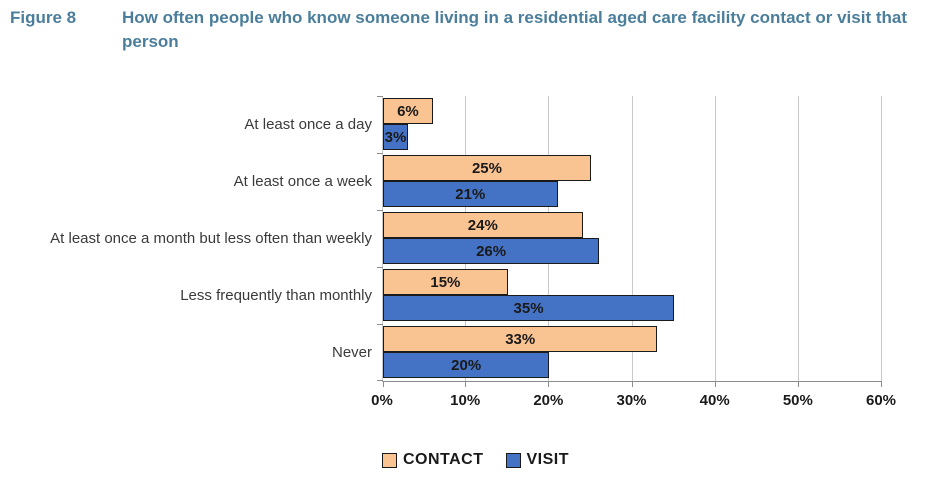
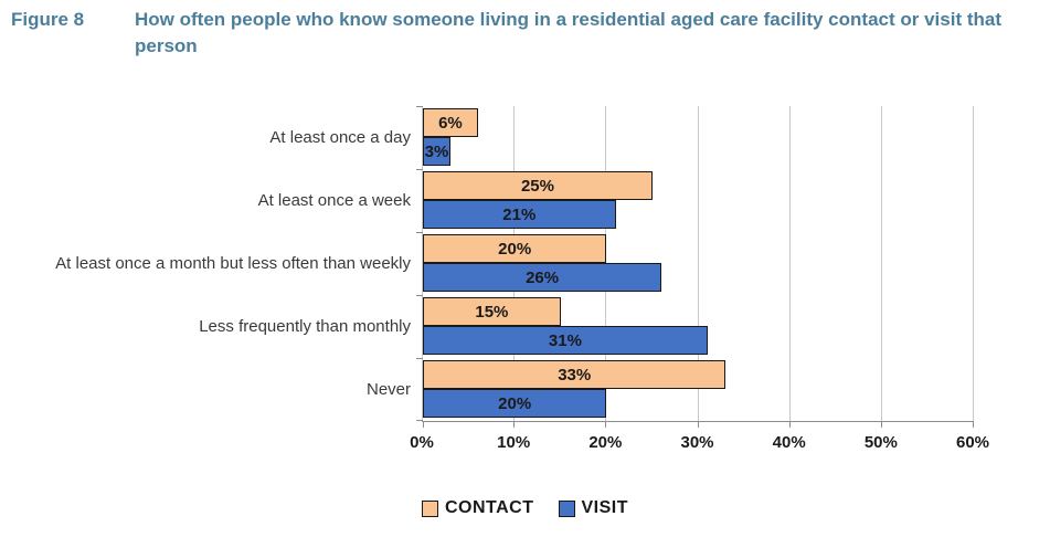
CONTACT/At least once a month but less often than weekly: 24% -> 20%
VISIT/Less frequently than monthly: 35% -> 31%
